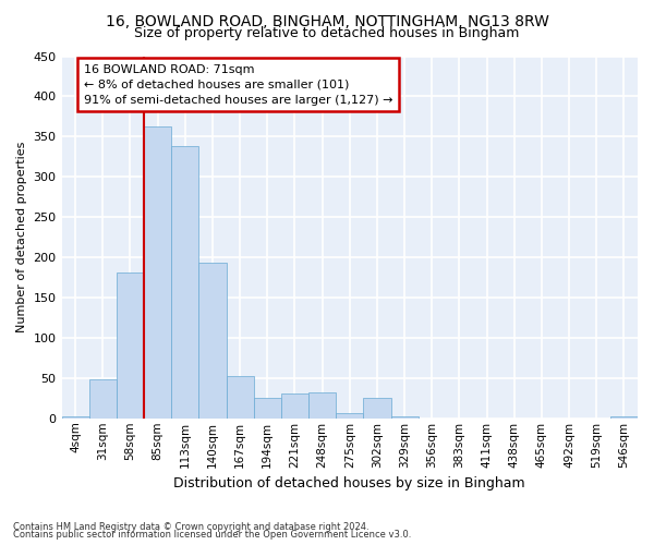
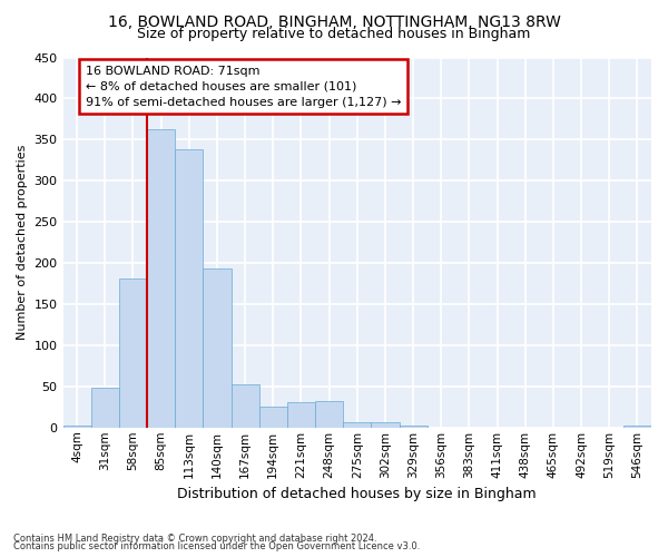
302sqm: 26 -> 6
